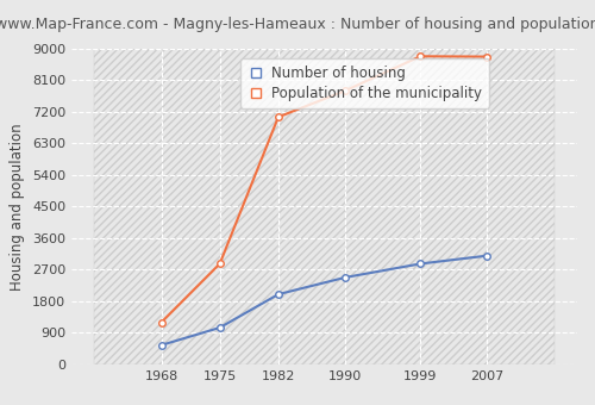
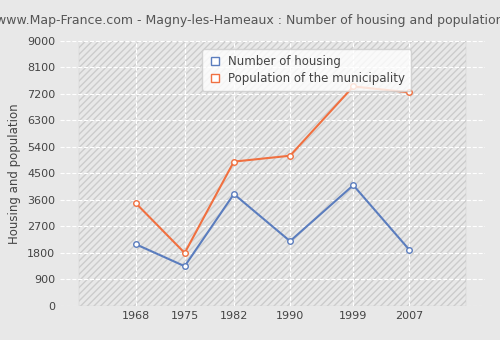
Number of housing/1968: 550 -> 2100
Population of the municipality/1968: 1200 -> 3500
Number of housing/1975: 1050 -> 1350
Population of the municipality/1975: 2870 -> 1800
Number of housing/1982: 2000 -> 3800
Population of the municipality/1982: 7050 -> 4900
Number of housing/1990: 2480 -> 2200
Population of the municipality/1990: 7800 -> 5100
Number of housing/1999: 2870 -> 4100
Population of the municipality/1999: 8780 -> 7450
Number of housing/2007: 3100 -> 1900
Population of the municipality/2007: 8770 -> 7250
